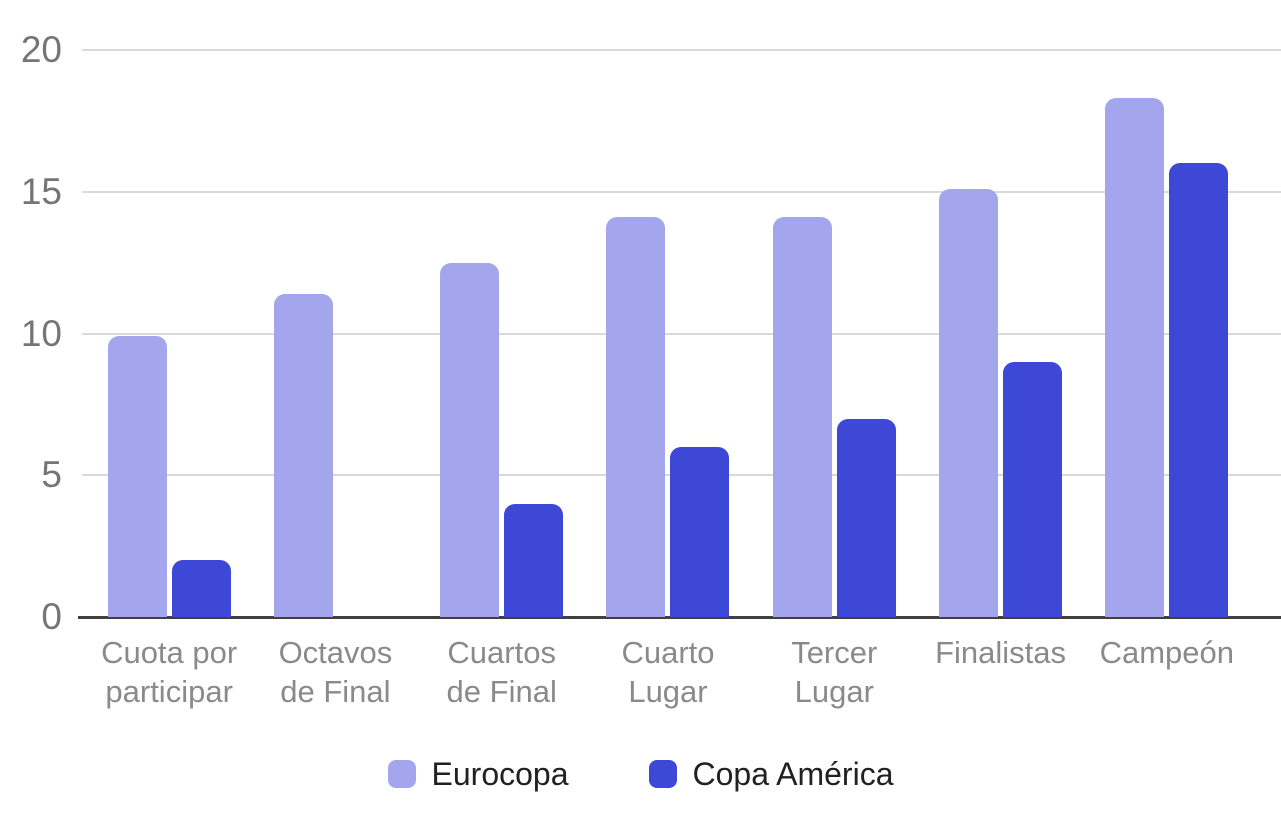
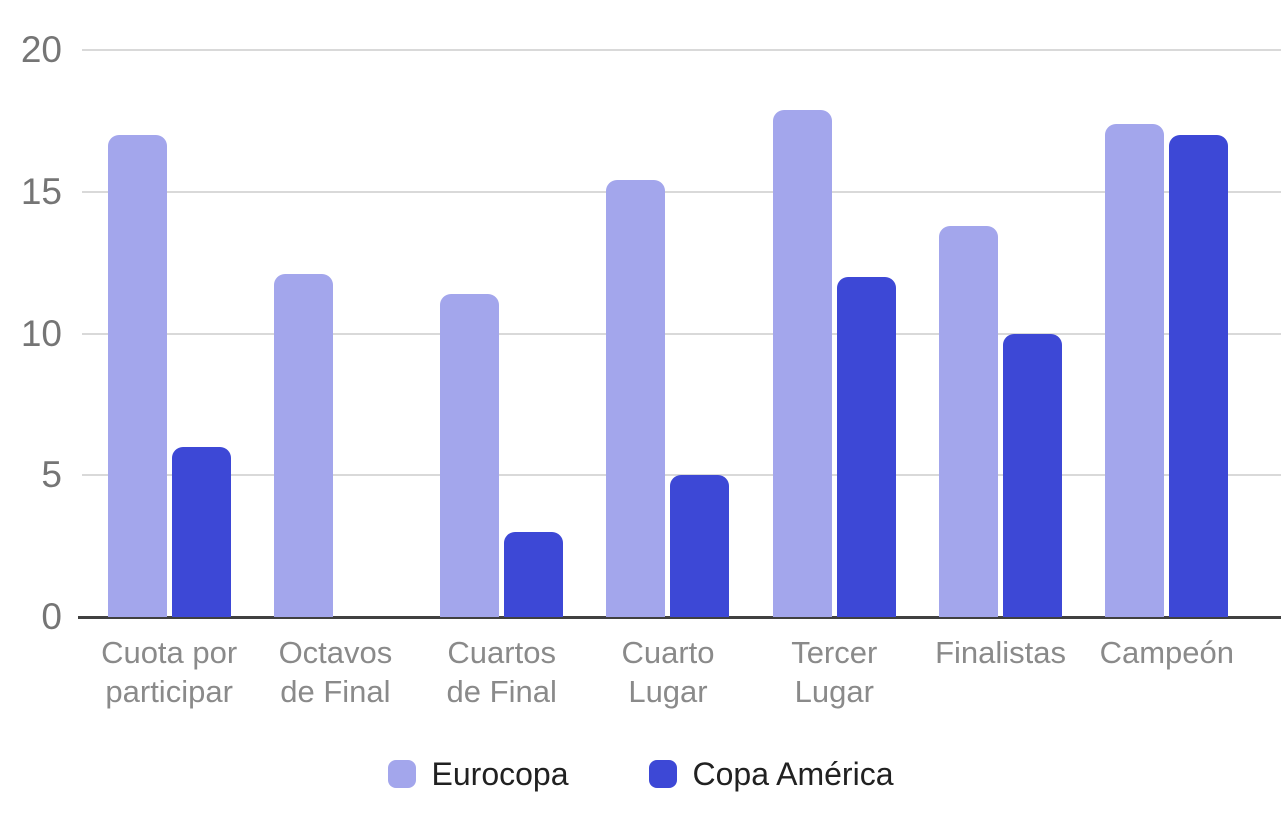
Eurocopa/Cuota por participar: 9.9 -> 17.0
Copa América/Cuota por participar: 2 -> 6
Eurocopa/Octavos de Final: 11.4 -> 12.1
Eurocopa/Cuartos de Final: 12.5 -> 11.4
Copa América/Cuartos de Final: 4 -> 3
Eurocopa/Cuarto Lugar: 14.1 -> 15.4
Copa América/Cuarto Lugar: 6 -> 5
Eurocopa/Tercer Lugar: 14.1 -> 17.9
Copa América/Tercer Lugar: 7 -> 12
Eurocopa/Finalistas: 15.1 -> 13.8
Copa América/Finalistas: 9 -> 10
Eurocopa/Campeón: 18.3 -> 17.4
Copa América/Campeón: 16 -> 17
